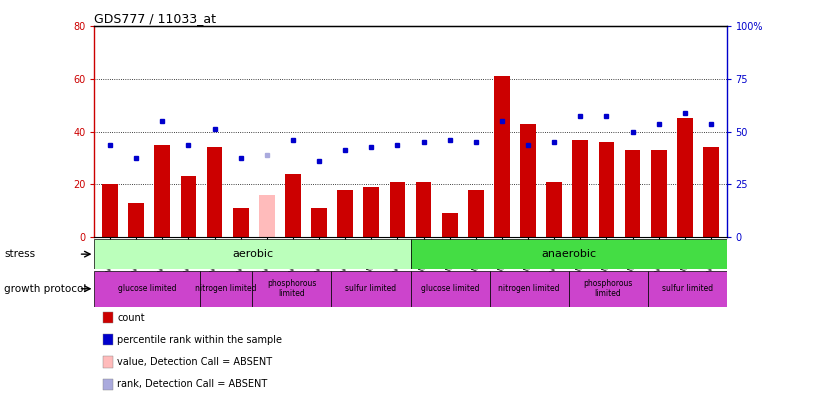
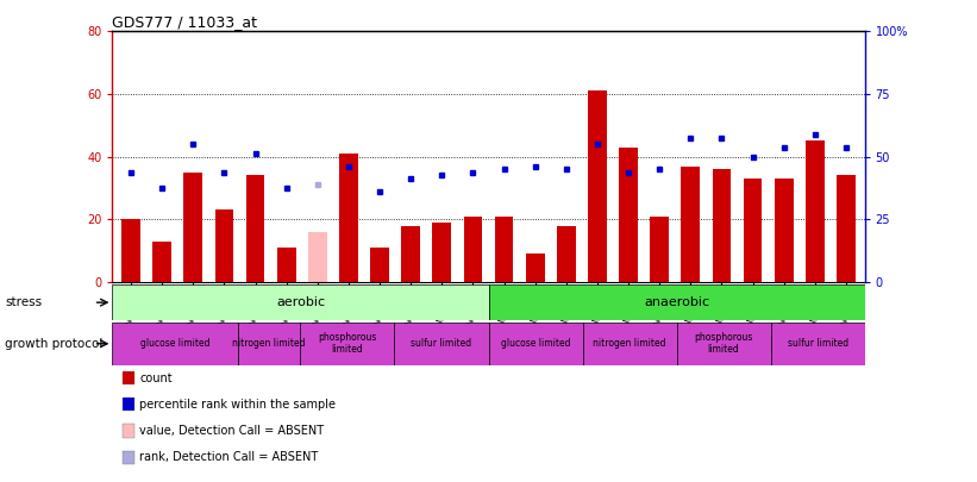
GSM29926: 24 -> 41
